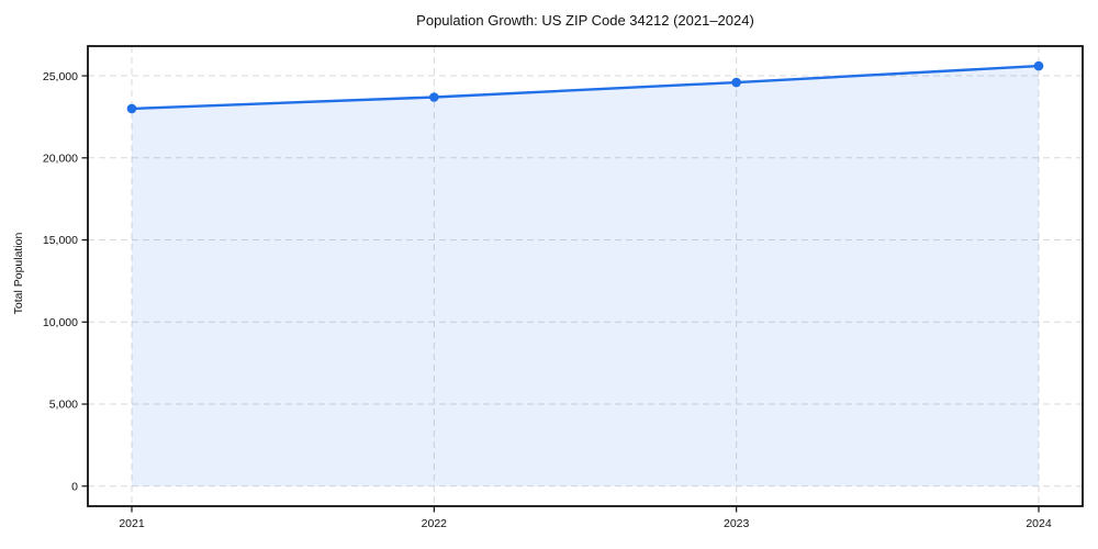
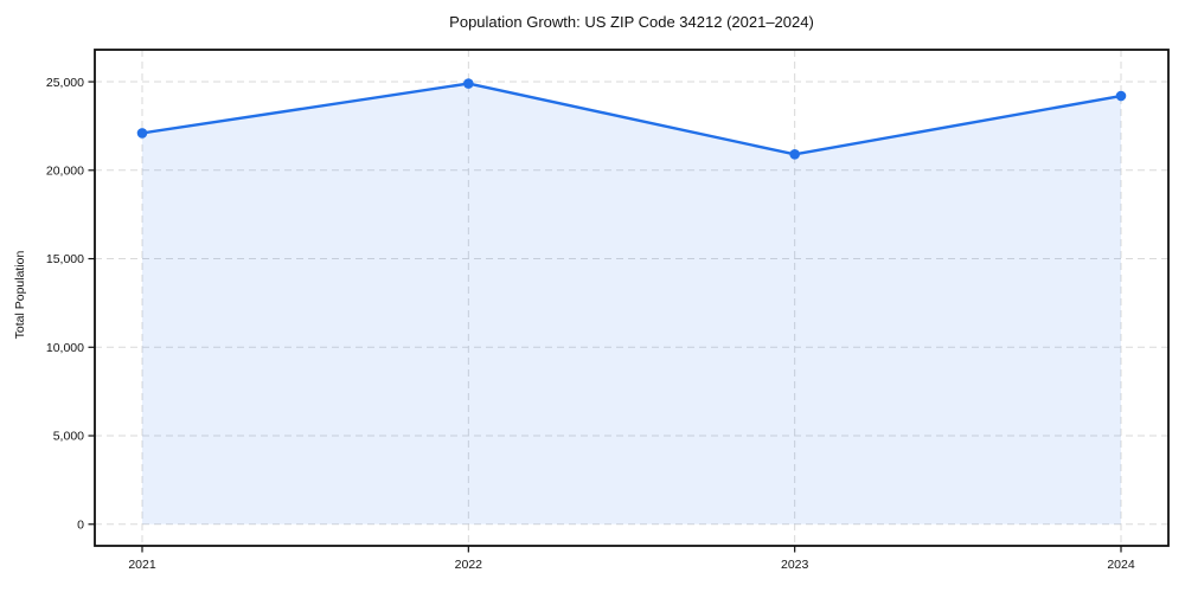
2021: 23000 -> 22100
2022: 23700 -> 24900
2023: 24600 -> 20900
2024: 25600 -> 24200
